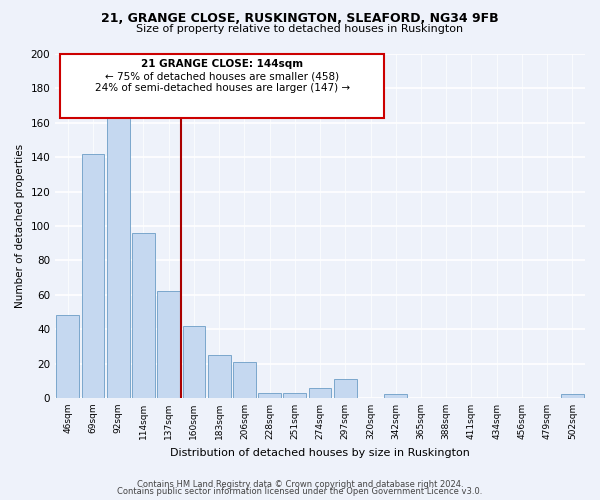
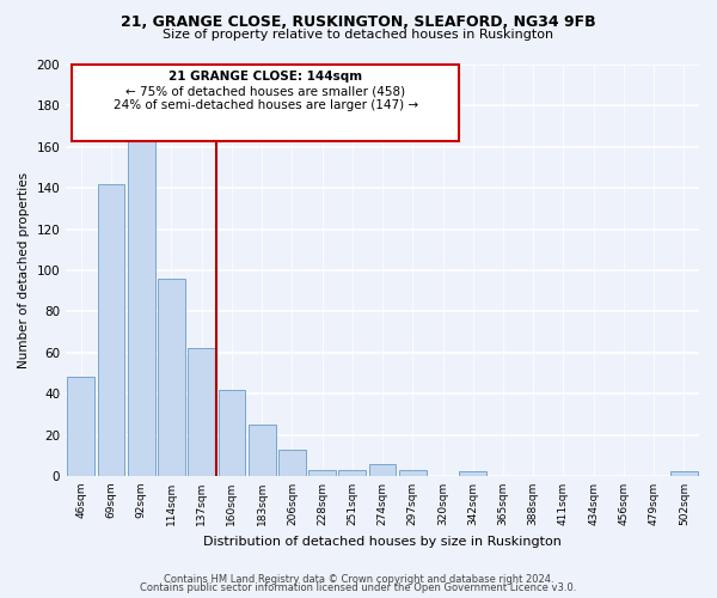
206sqm: 21 -> 13
297sqm: 11 -> 3
